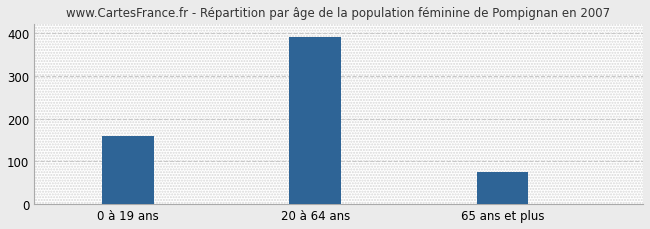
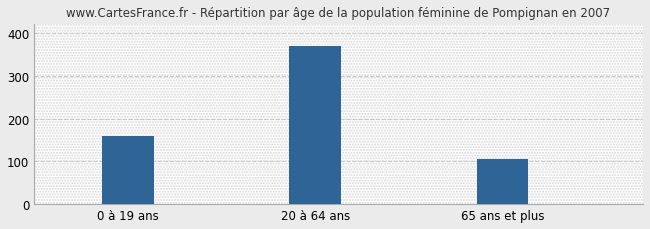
20 à 64 ans: 390 -> 370
65 ans et plus: 75 -> 105
